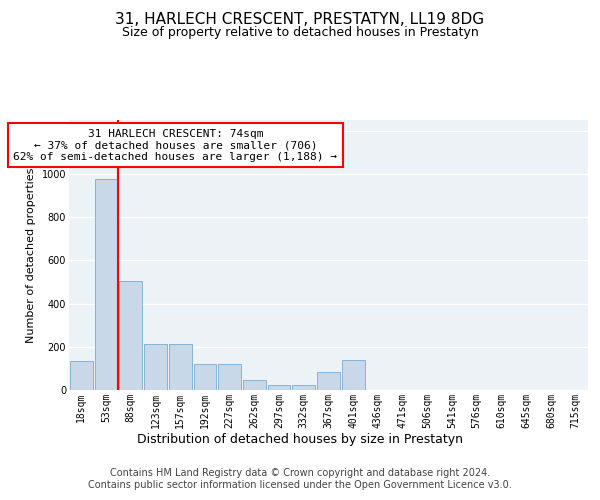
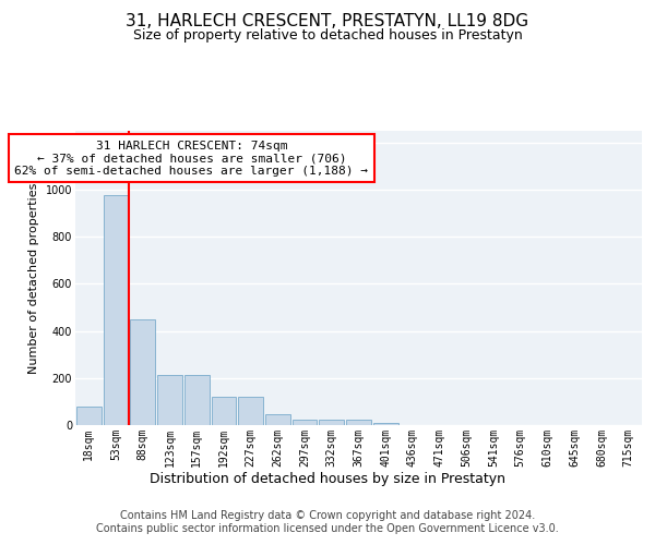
18sqm: 135 -> 80
88sqm: 505 -> 450
367sqm: 85 -> 22
401sqm: 140 -> 10
